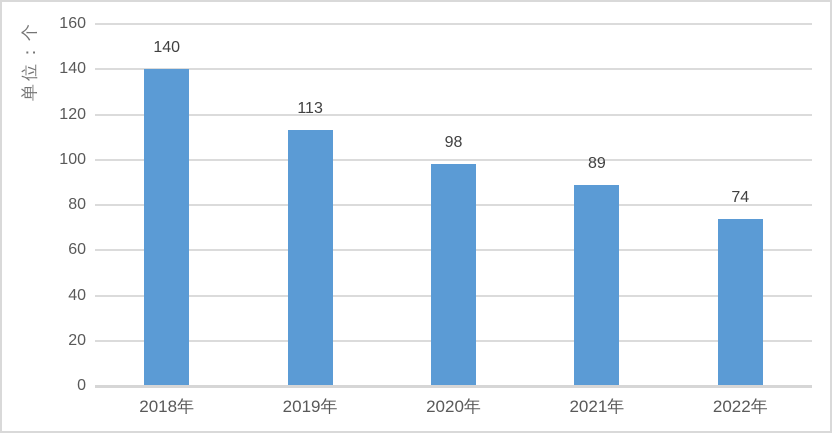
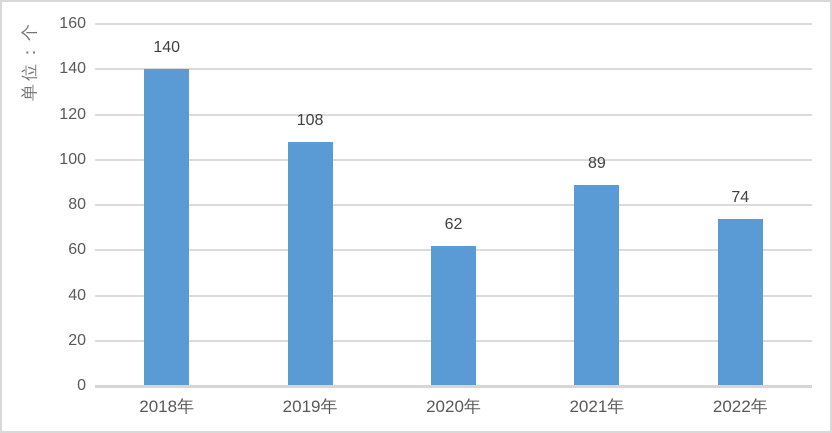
2019年: 113 -> 108
2020年: 98 -> 62
